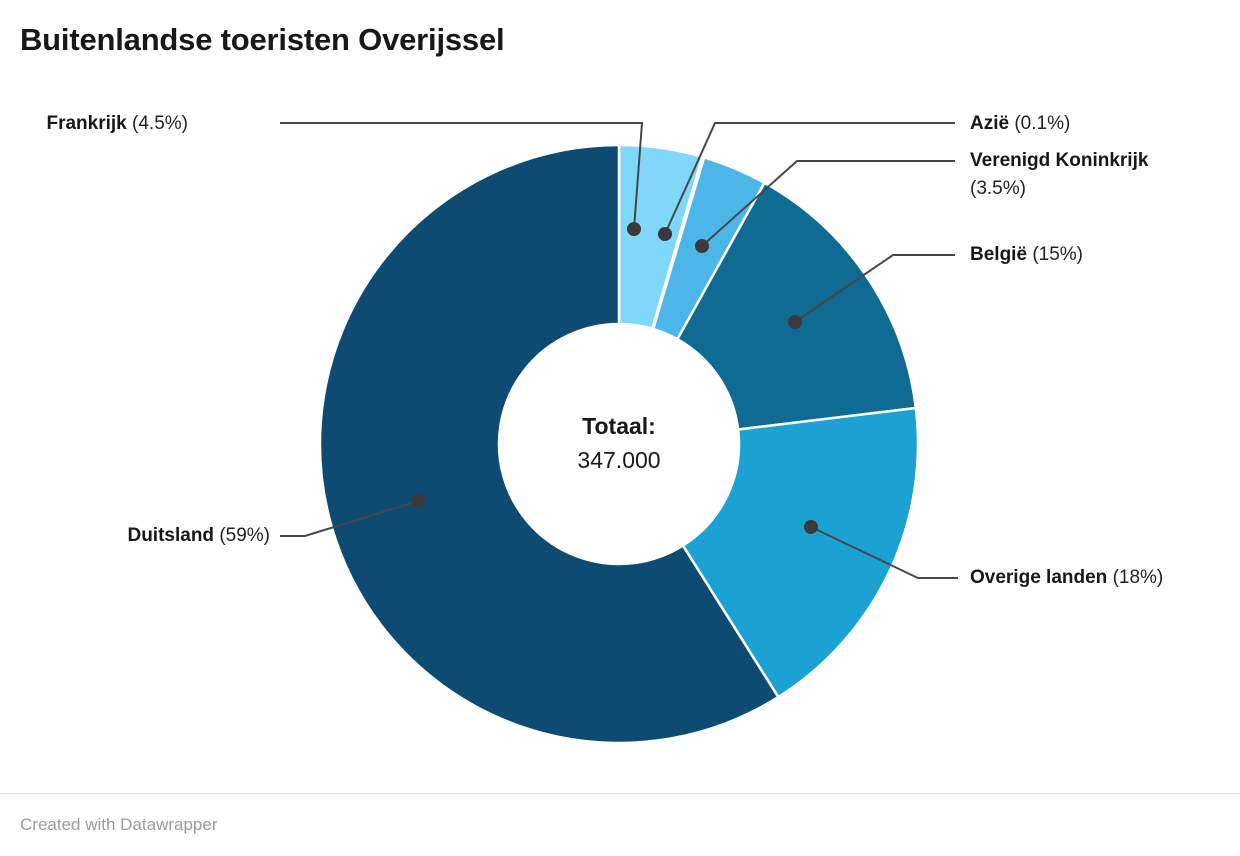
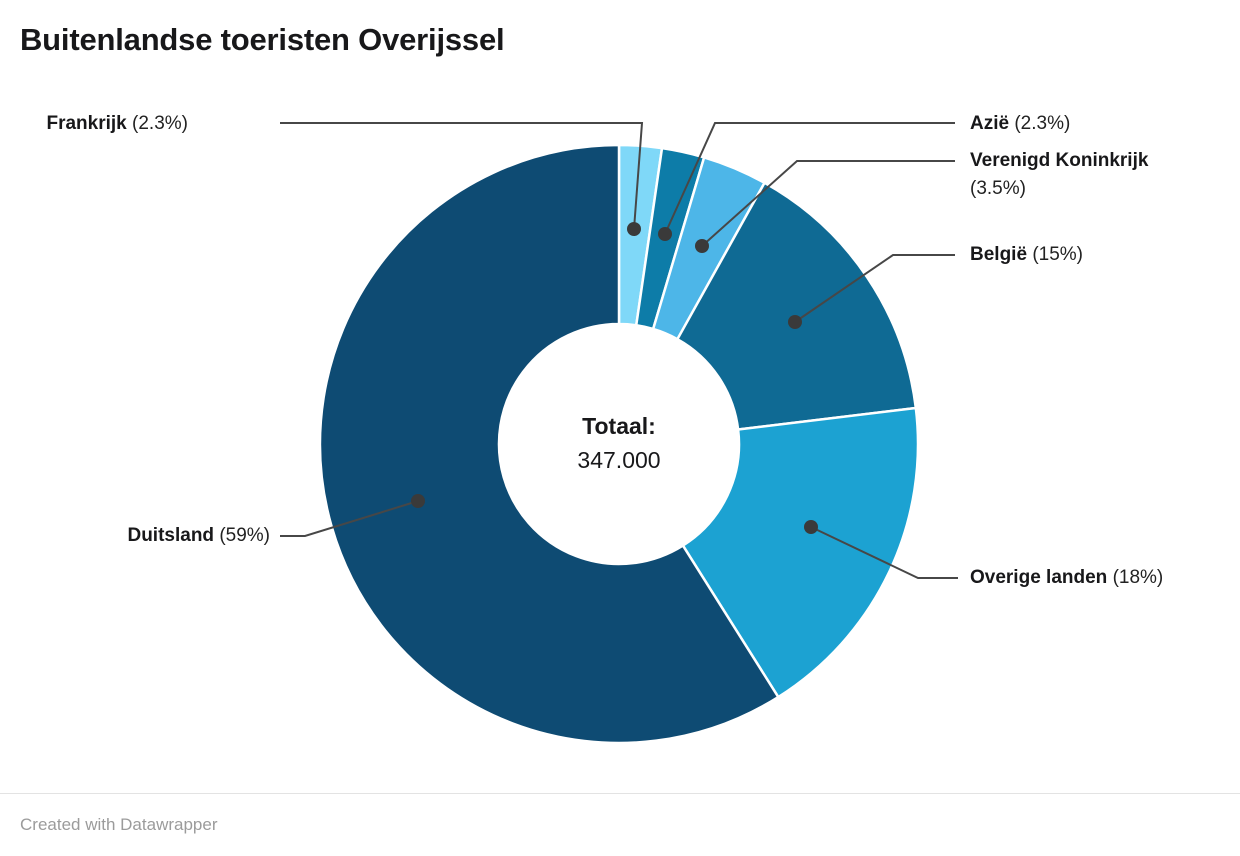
Frankrijk: 4.5% -> 2.3%
Azië: 0.1% -> 2.3%
